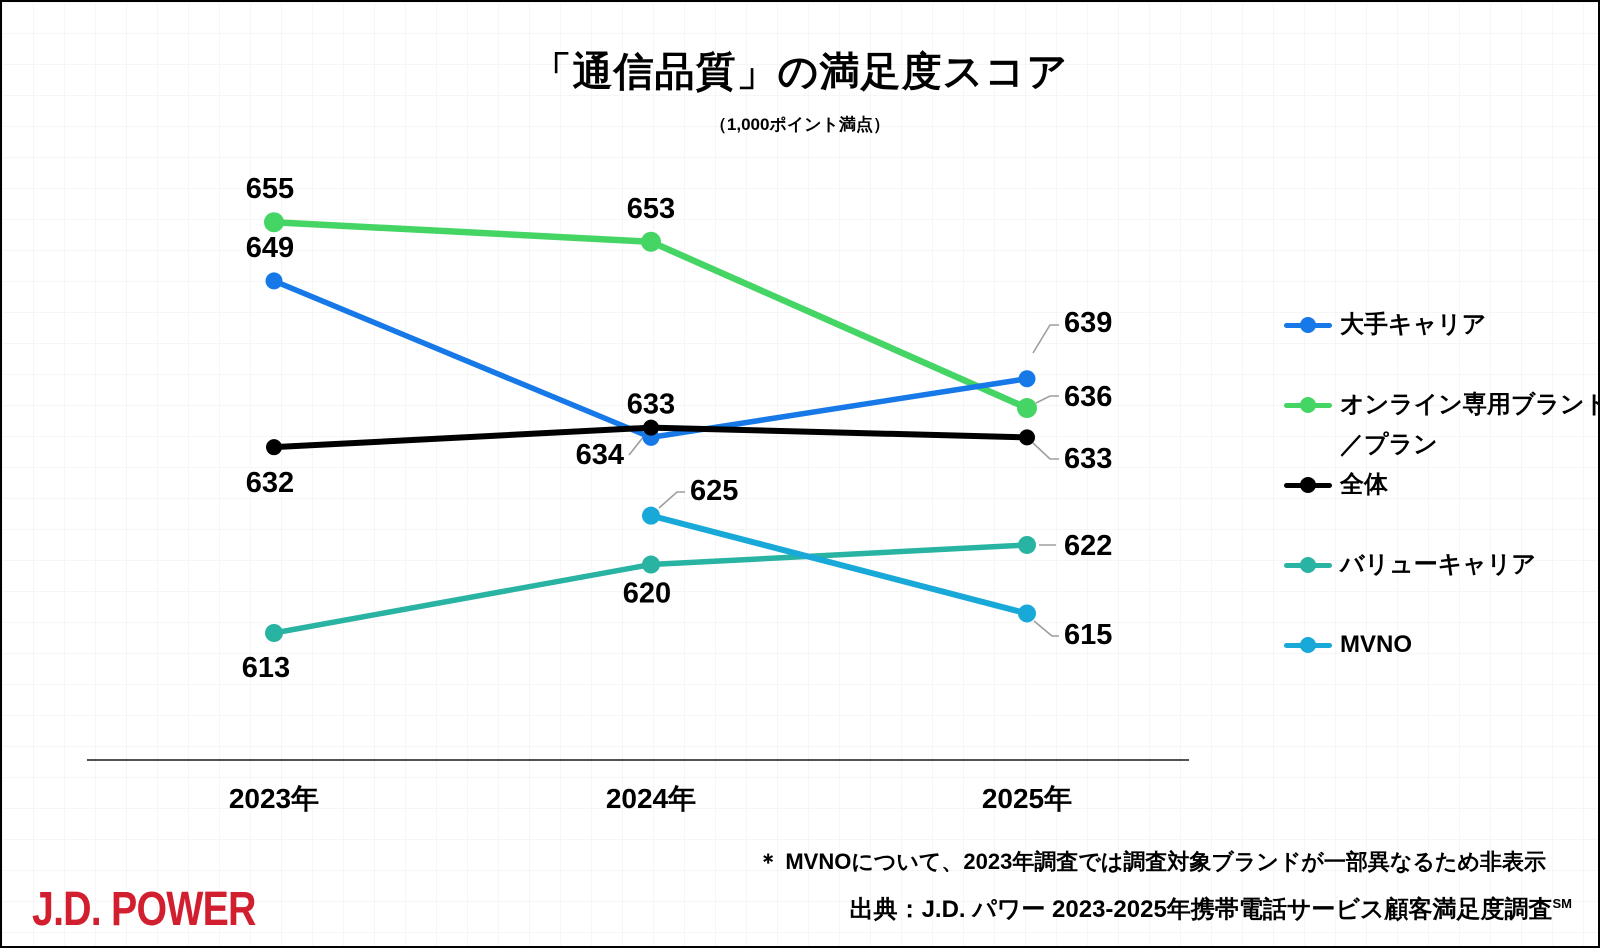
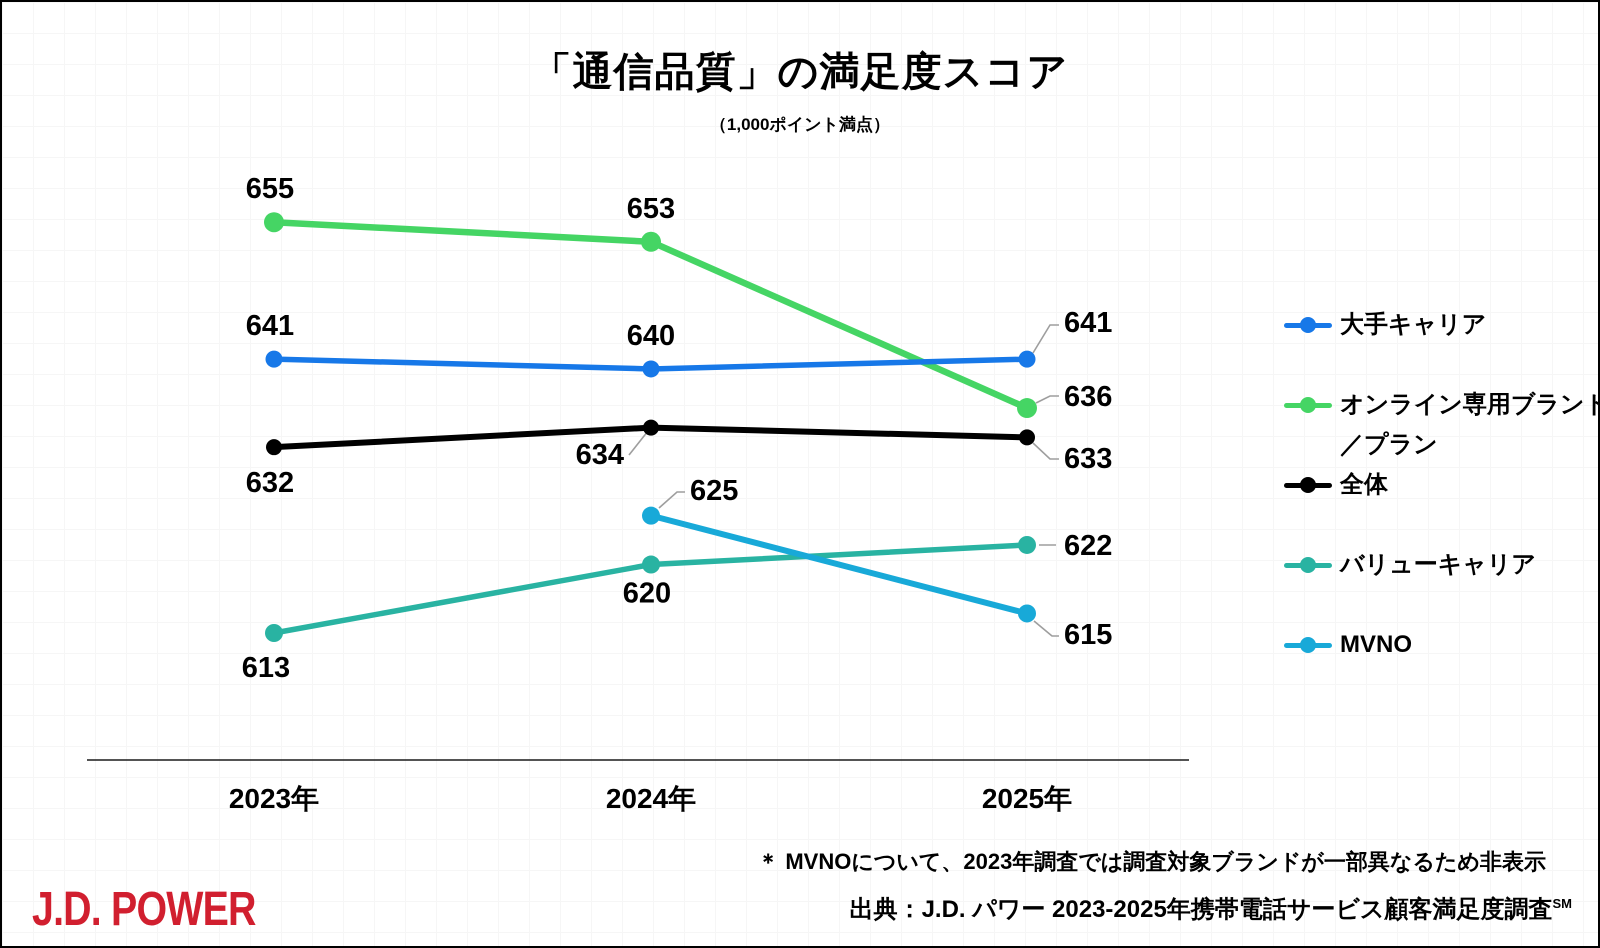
大手キャリア/2023年: 649 -> 641
大手キャリア/2024年: 633 -> 640
大手キャリア/2025年: 639 -> 641
